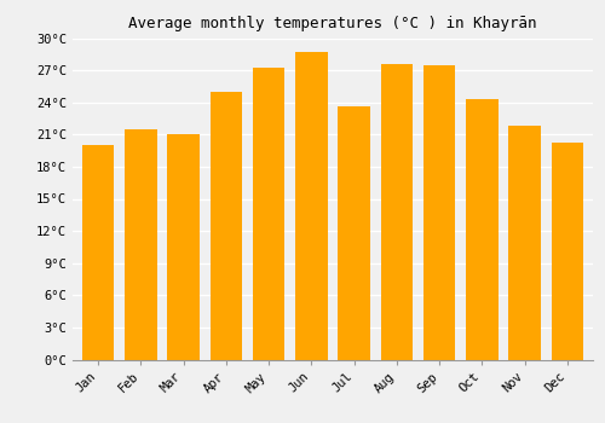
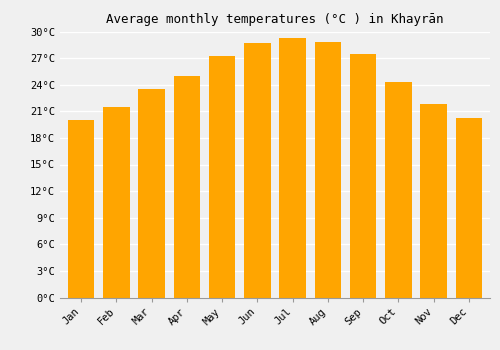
Mar: 21.0°C -> 23.5°C
Jul: 23.6°C -> 29.3°C
Aug: 27.6°C -> 28.8°C
